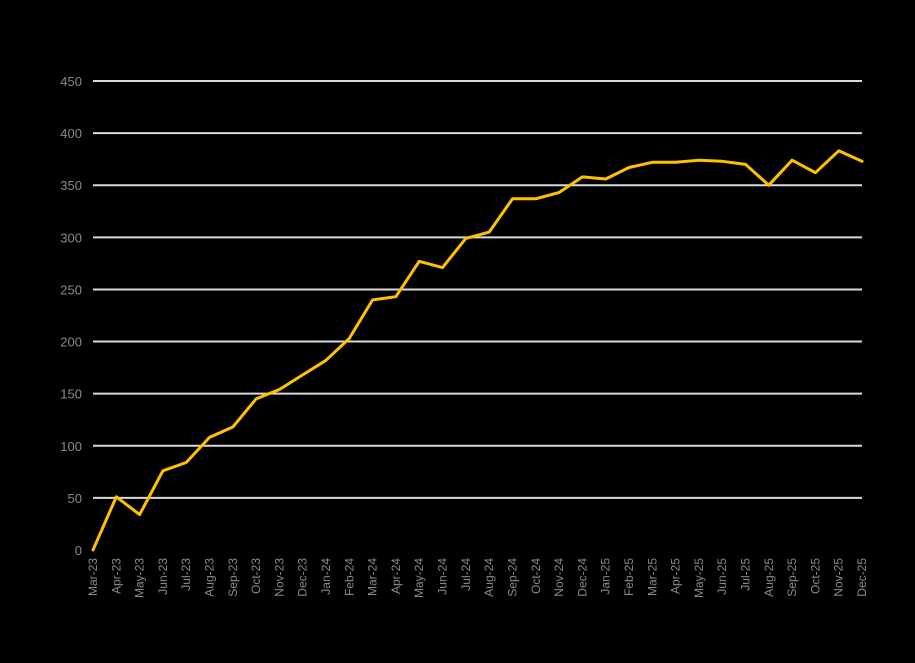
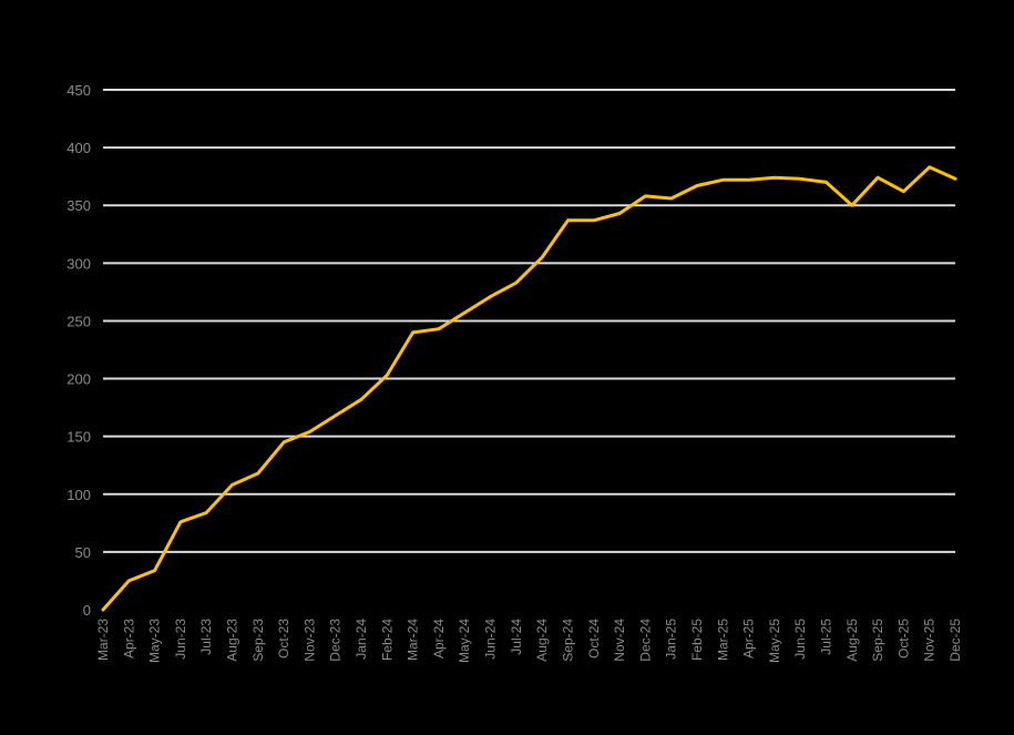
Apr-23: 51 -> 25
May-24: 277 -> 257
Jul-24: 299 -> 283
